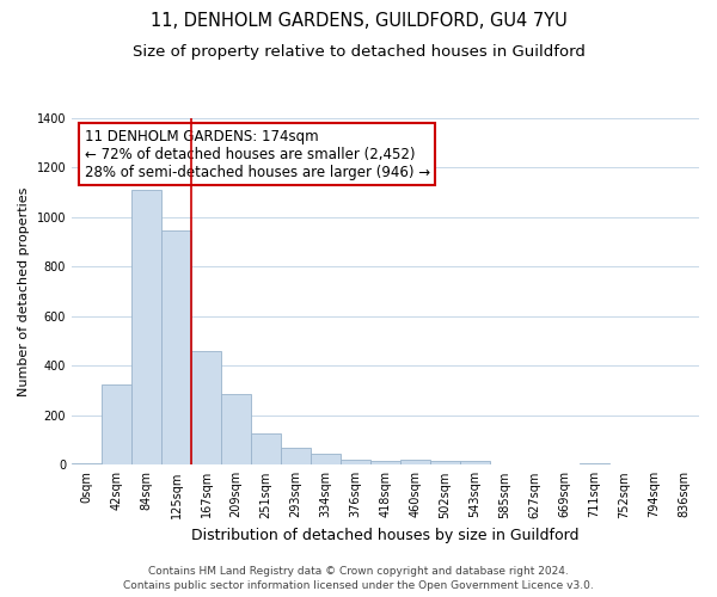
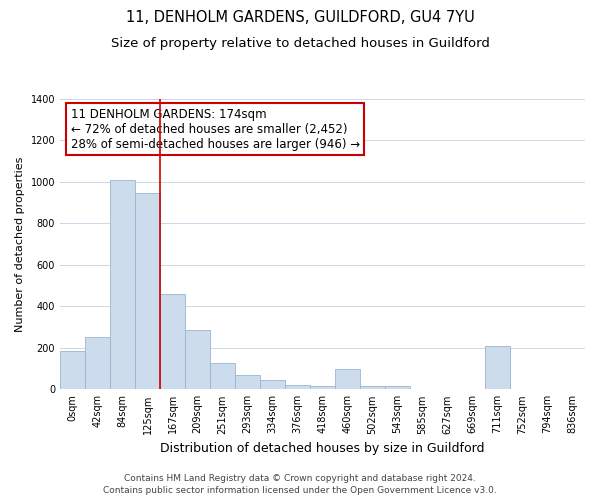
0sqm: 8 -> 185
42sqm: 325 -> 250
84sqm: 1110 -> 1010
460sqm: 20 -> 100
711sqm: 8 -> 210
